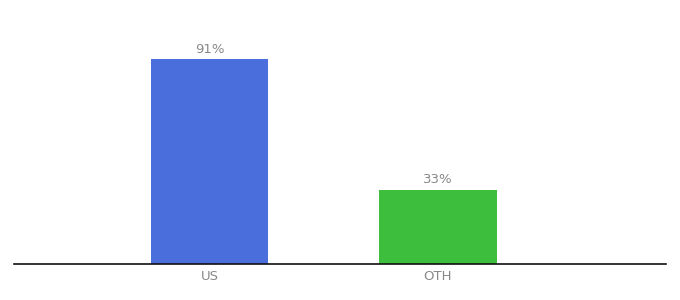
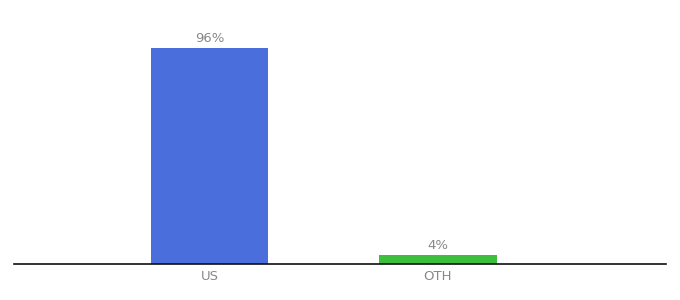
US: 91% -> 96%
OTH: 33% -> 4%
